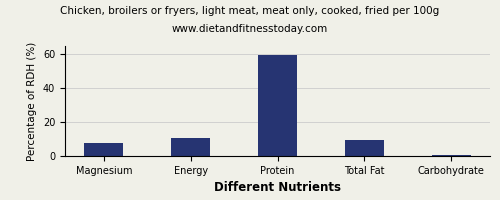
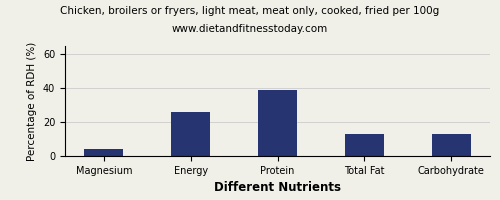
Magnesium: 8 -> 4
Energy: 10 -> 26
Protein: 60 -> 39
Total Fat: 10 -> 13
Carbohydrate: 1 -> 13
